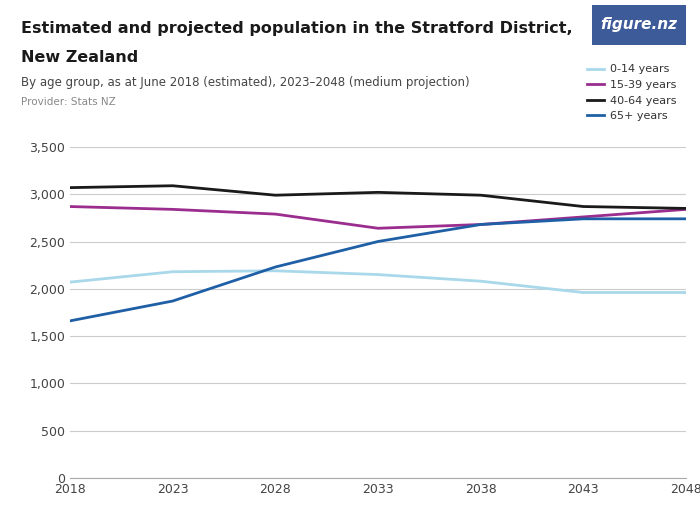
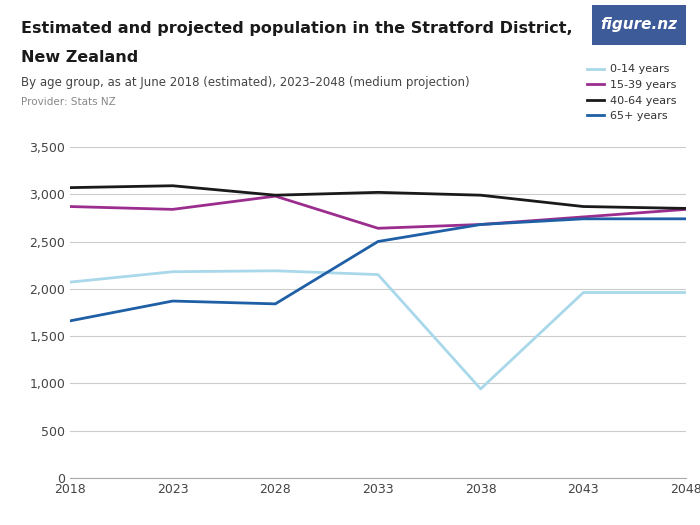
15-39 years/2028: 2,790 -> 2,980
65+ years/2028: 2,230 -> 1,840
0-14 years/2038: 2,080 -> 940
